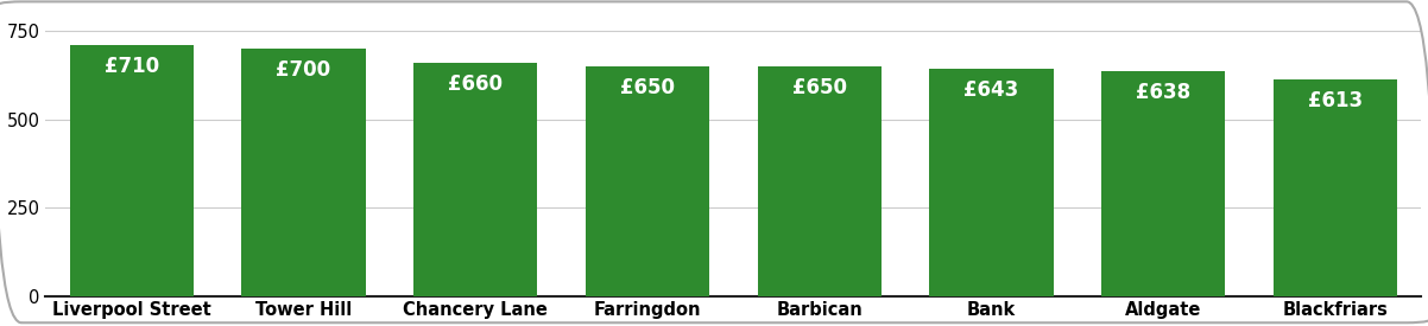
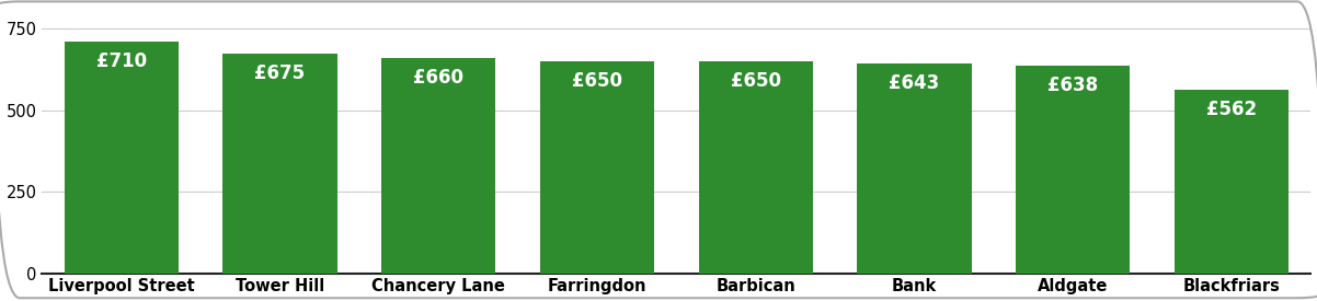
Tower Hill: £700 -> £675
Blackfriars: £613 -> £562
